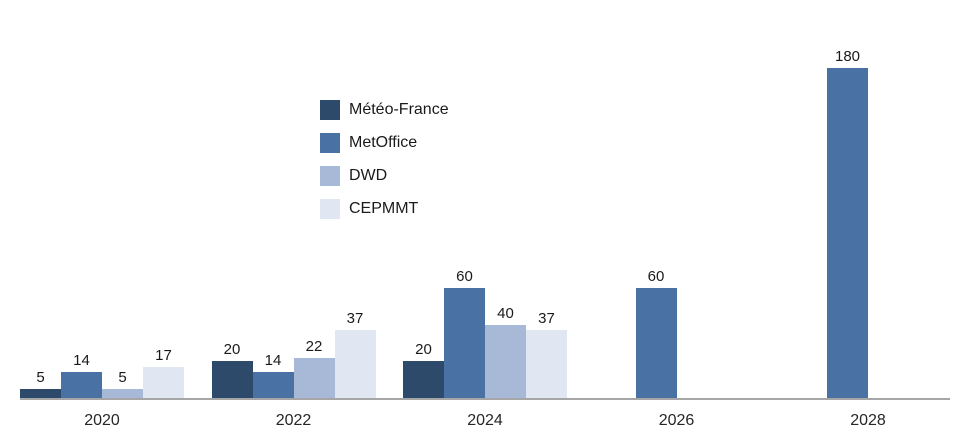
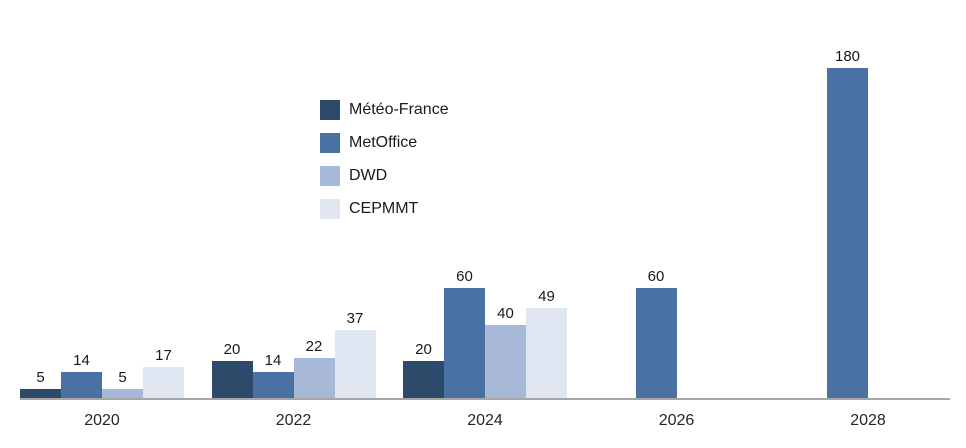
CEPMMT/2024: 37 -> 49
